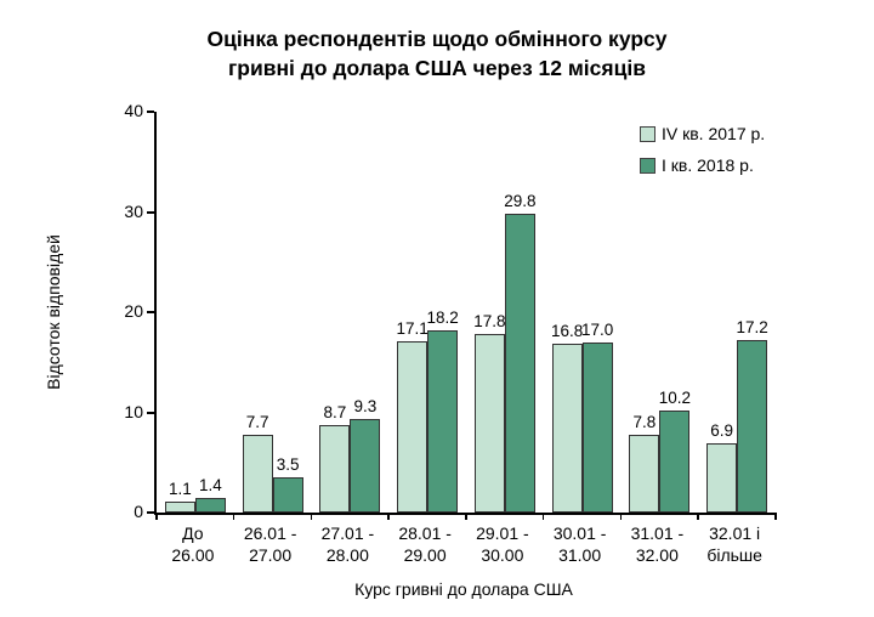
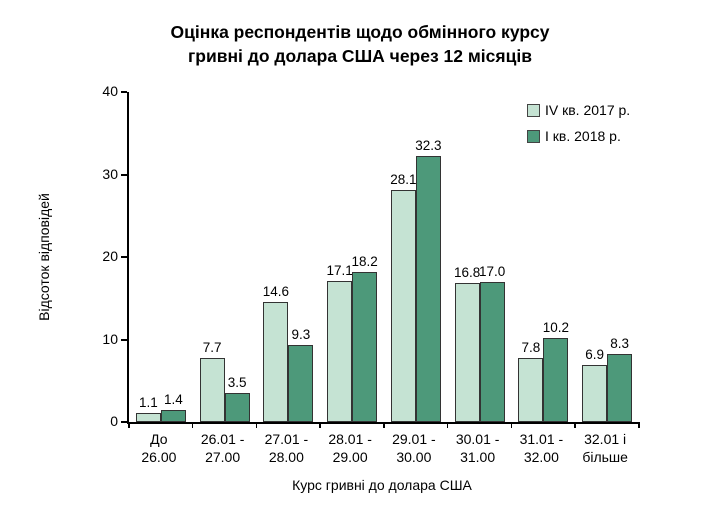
IV кв. 2017 р./27.01 - 28.00: 8.7 -> 14.6
IV кв. 2017 р./29.01 - 30.00: 17.8 -> 28.1
І кв. 2018 р./29.01 - 30.00: 29.8 -> 32.3
І кв. 2018 р./32.01 і більше: 17.2 -> 8.3
